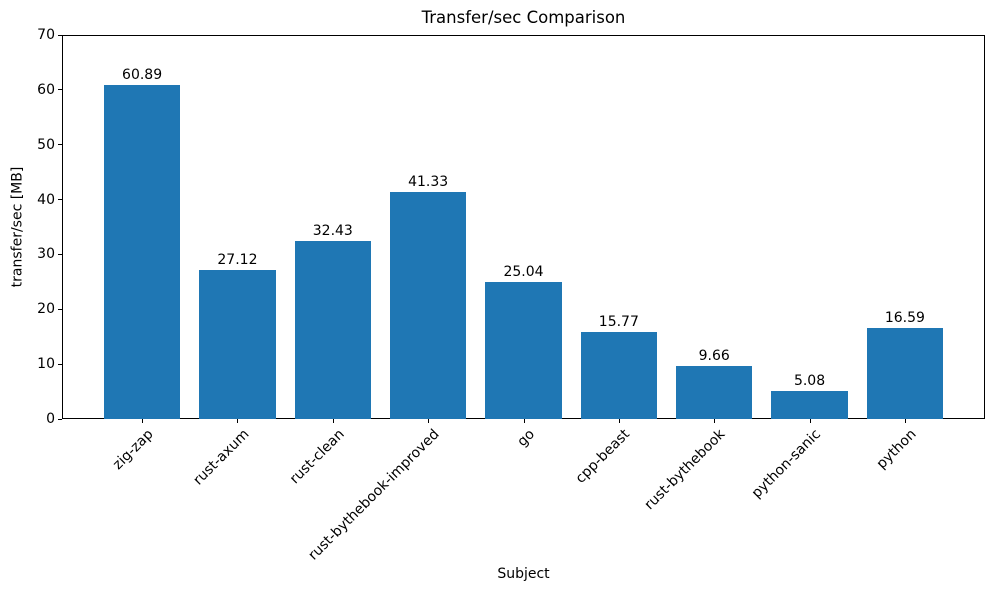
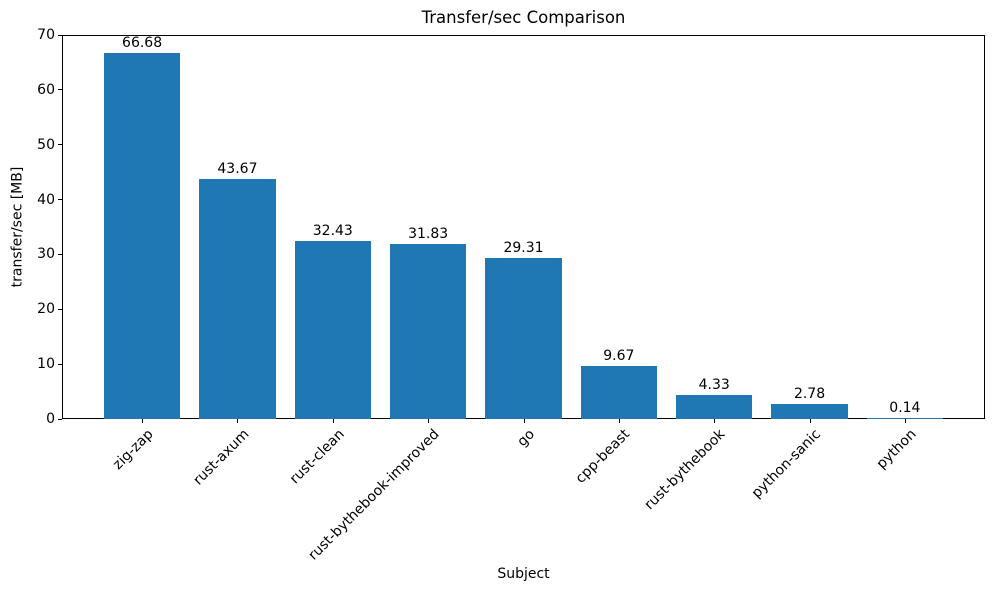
zig-zap: 60.89 -> 66.68
rust-axum: 27.12 -> 43.67
rust-bythebook-improved: 41.33 -> 31.83
go: 25.04 -> 29.31
cpp-beast: 15.77 -> 9.67
rust-bythebook: 9.66 -> 4.33
python-sanic: 5.08 -> 2.78
python: 16.59 -> 0.14
